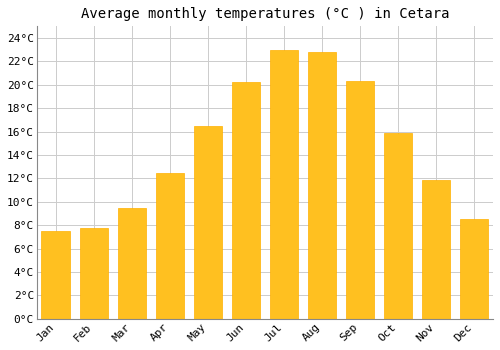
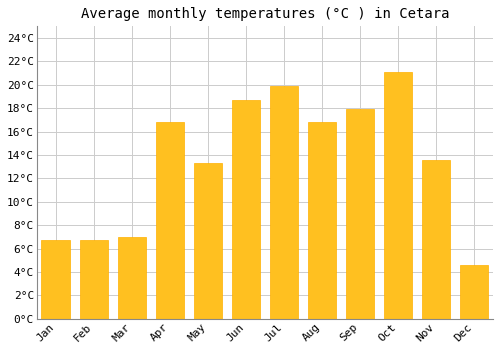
Jan: 7.5°C -> 6.7°C
Feb: 7.8°C -> 6.7°C
Mar: 9.5°C -> 7.0°C
Apr: 12.5°C -> 16.8°C
May: 16.5°C -> 13.3°C
Jun: 20.2°C -> 18.7°C
Jul: 23.0°C -> 19.9°C
Aug: 22.8°C -> 16.8°C
Sep: 20.3°C -> 17.9°C
Oct: 15.9°C -> 21.1°C
Nov: 11.9°C -> 13.6°C
Dec: 8.5°C -> 4.6°C
